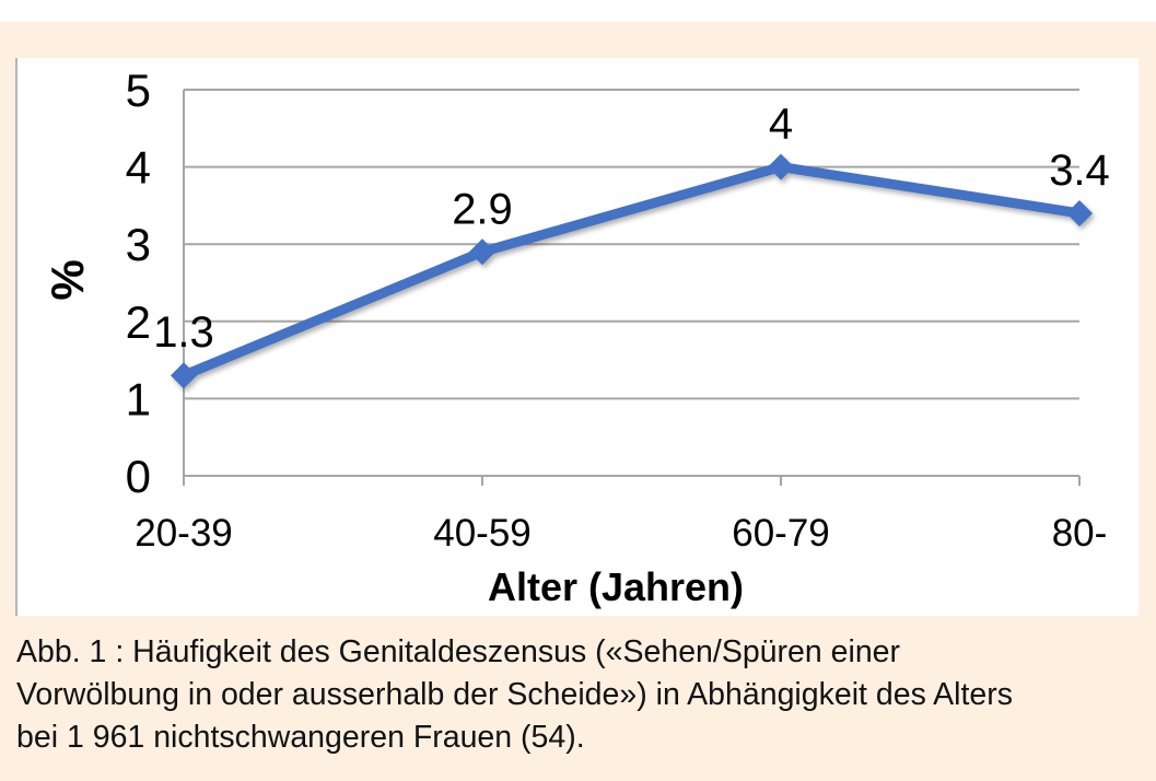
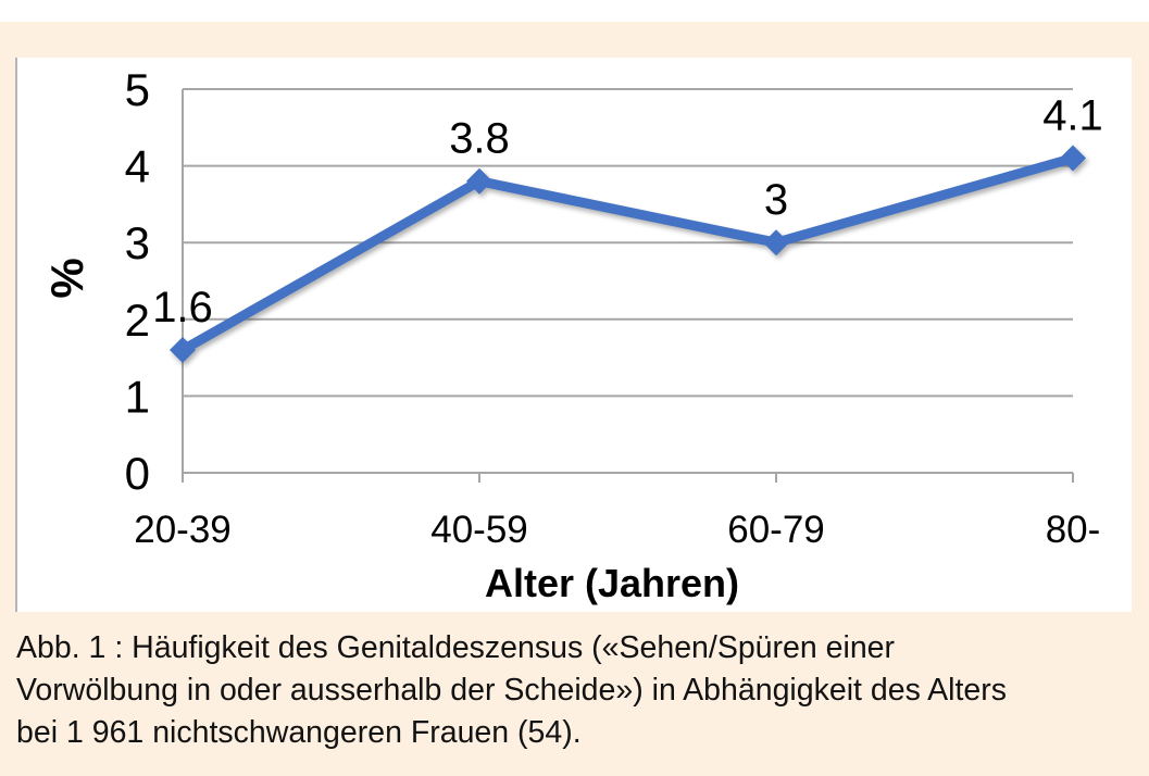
20-39: 1.3 -> 1.6
40-59: 2.9 -> 3.8
60-79: 4 -> 3
80-: 3.4 -> 4.1
